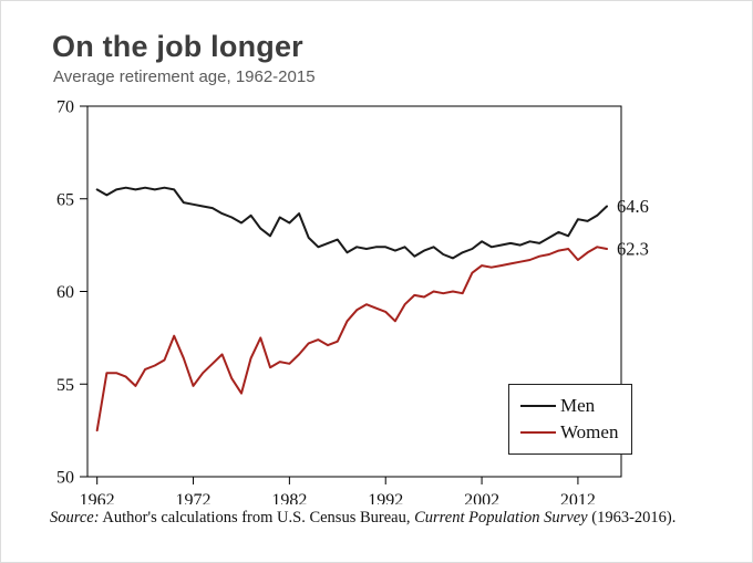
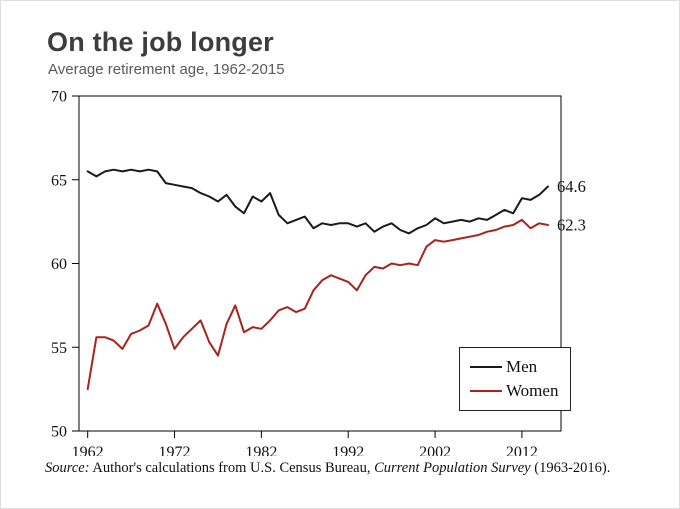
Women/2012: 61.7 -> 62.6
